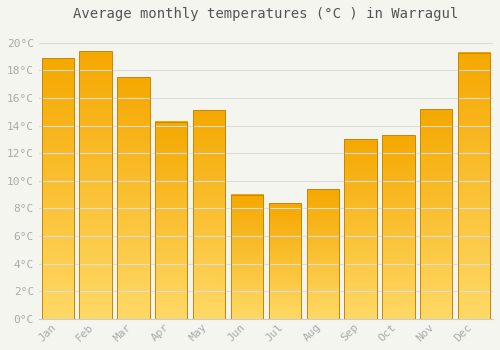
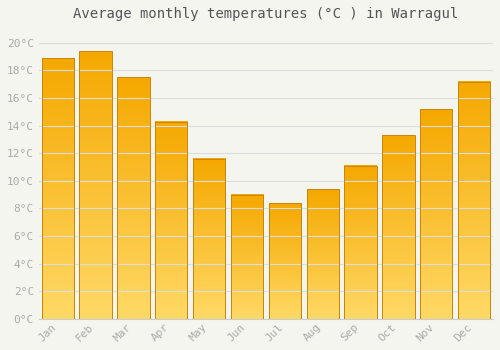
May: 15.1°C -> 11.6°C
Sep: 13.0°C -> 11.1°C
Dec: 19.3°C -> 17.2°C
